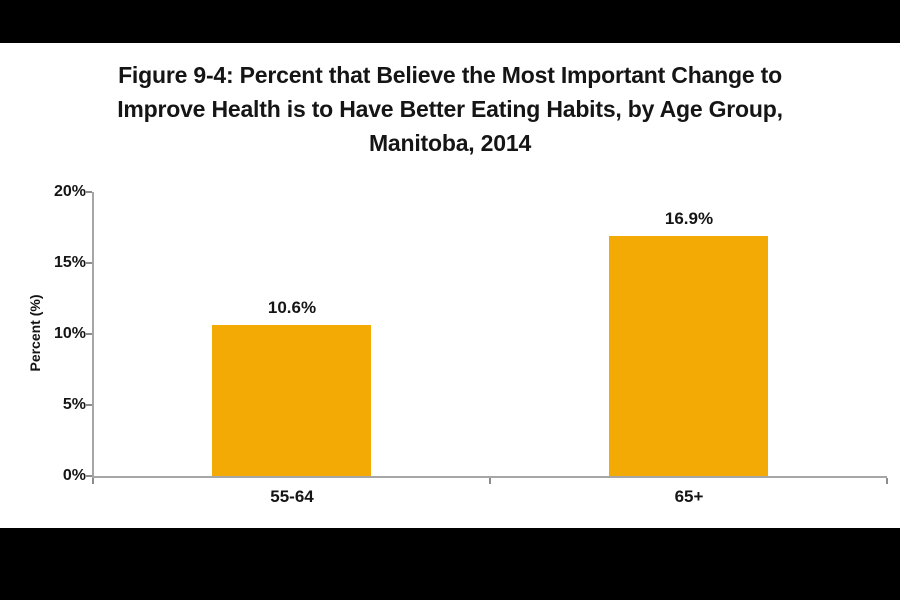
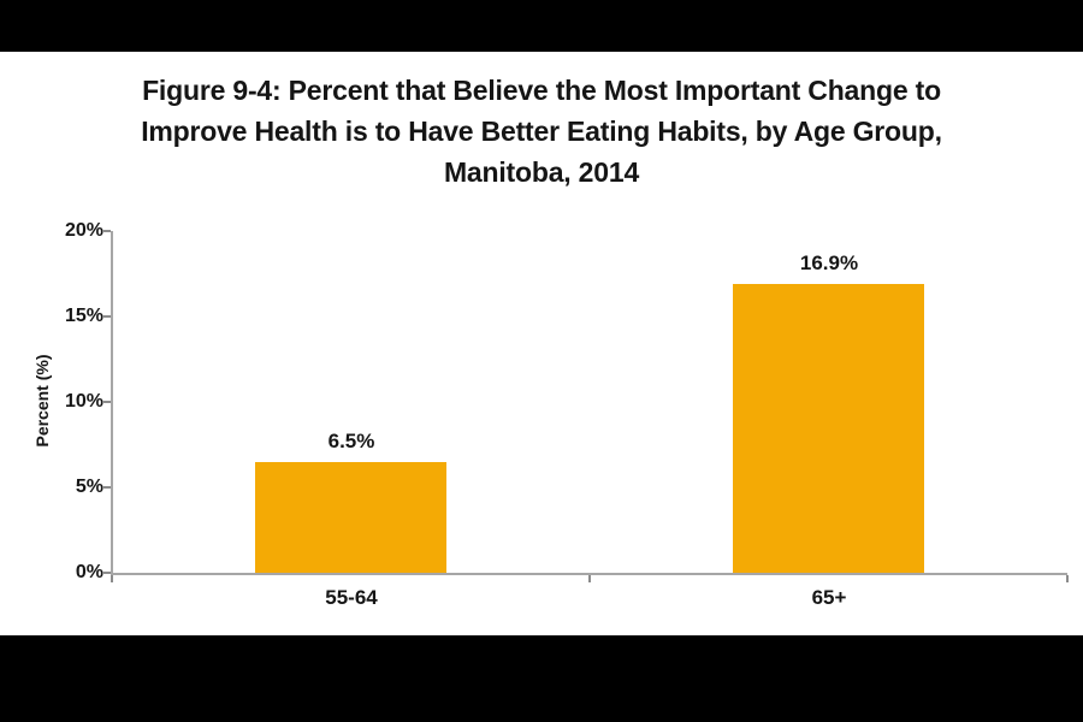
55-64: 10.6% -> 6.5%
